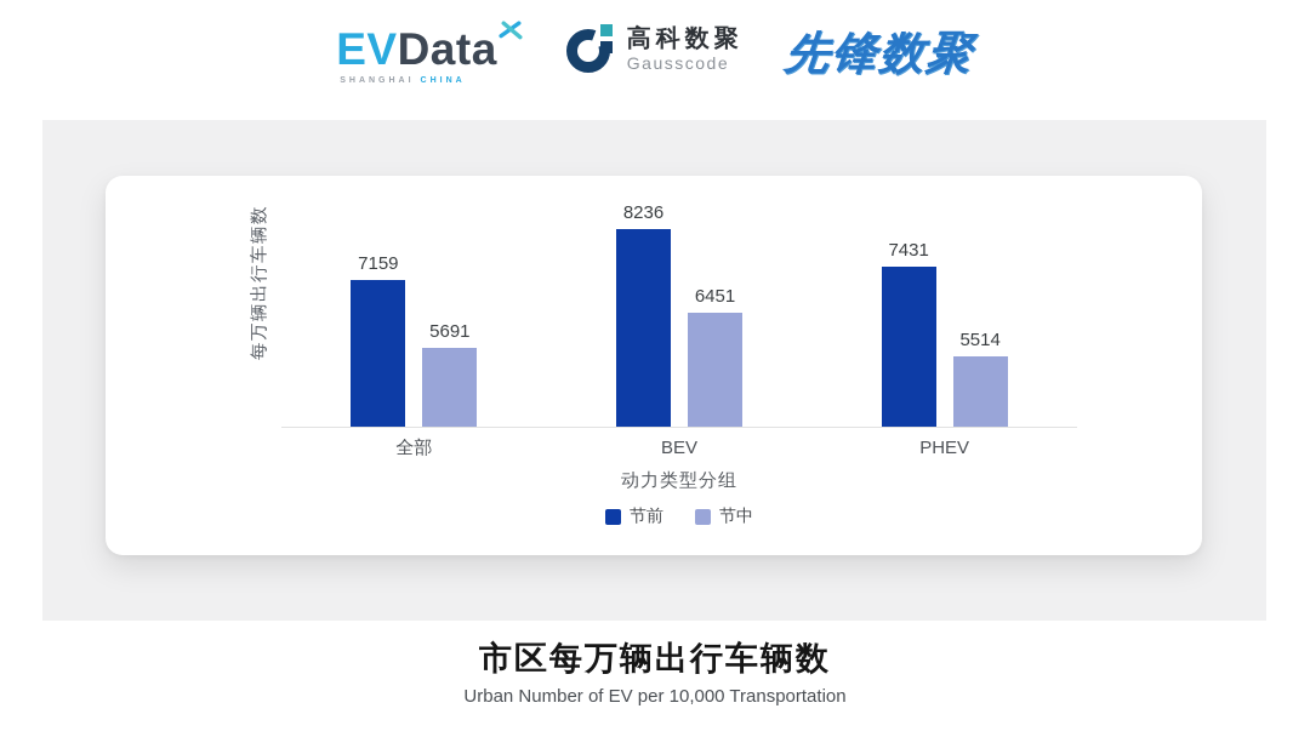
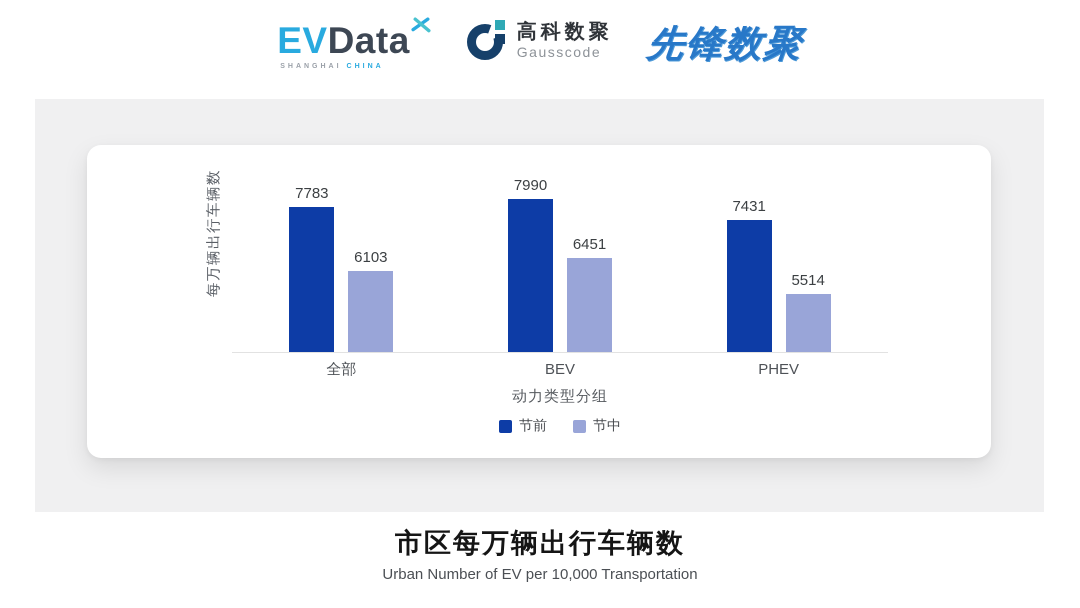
节前/全部: 7159 -> 7783
节中/全部: 5691 -> 6103
节前/BEV: 8236 -> 7990
